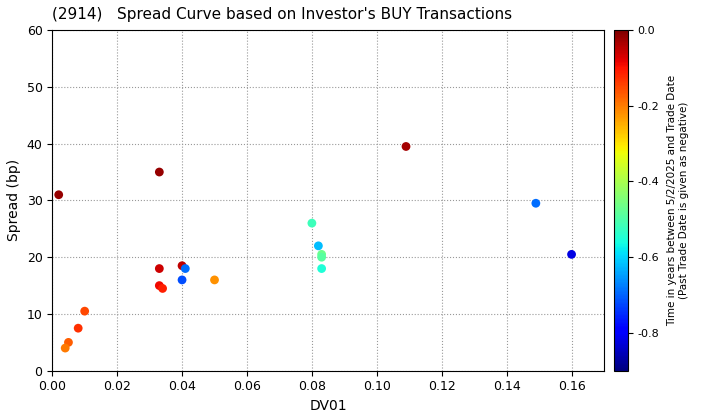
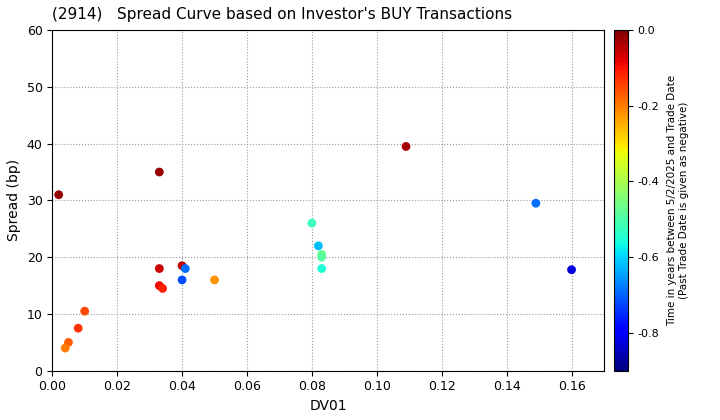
0.16: 20.5 -> 17.8
